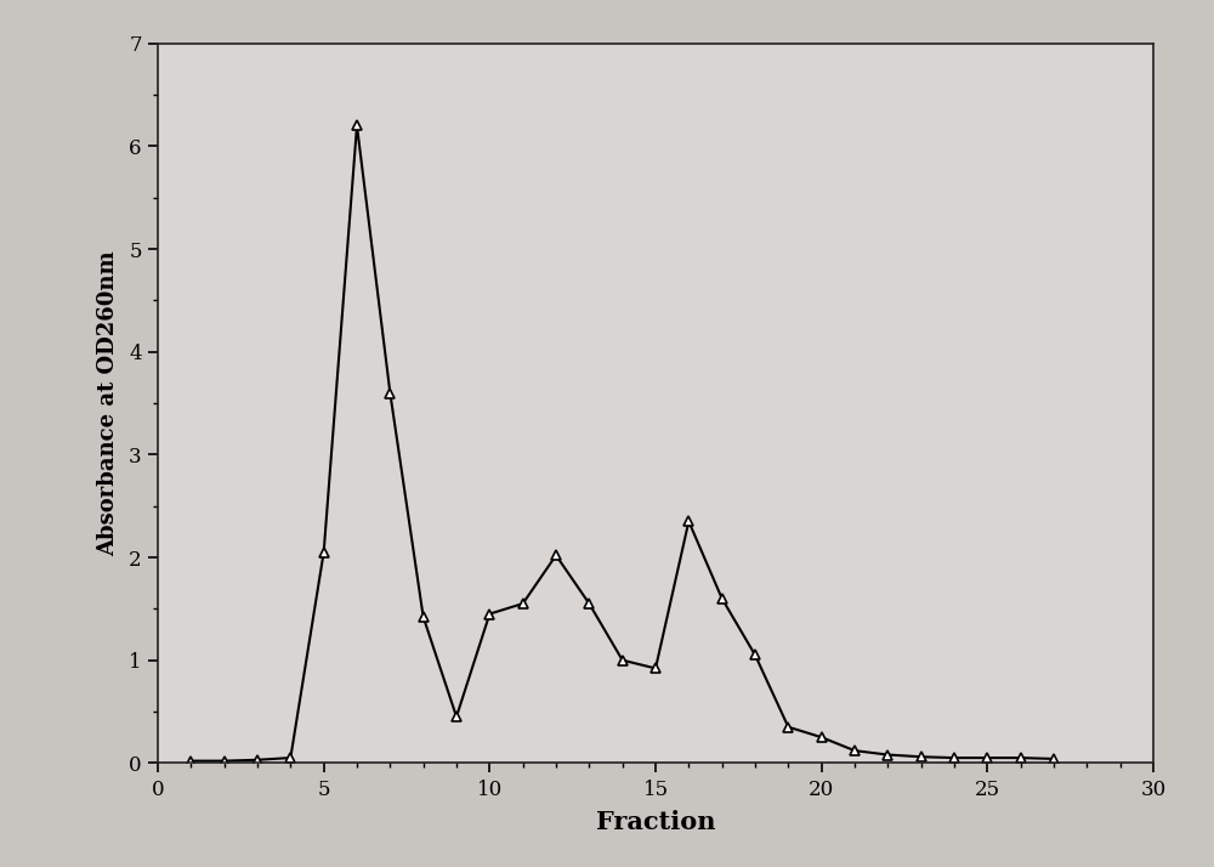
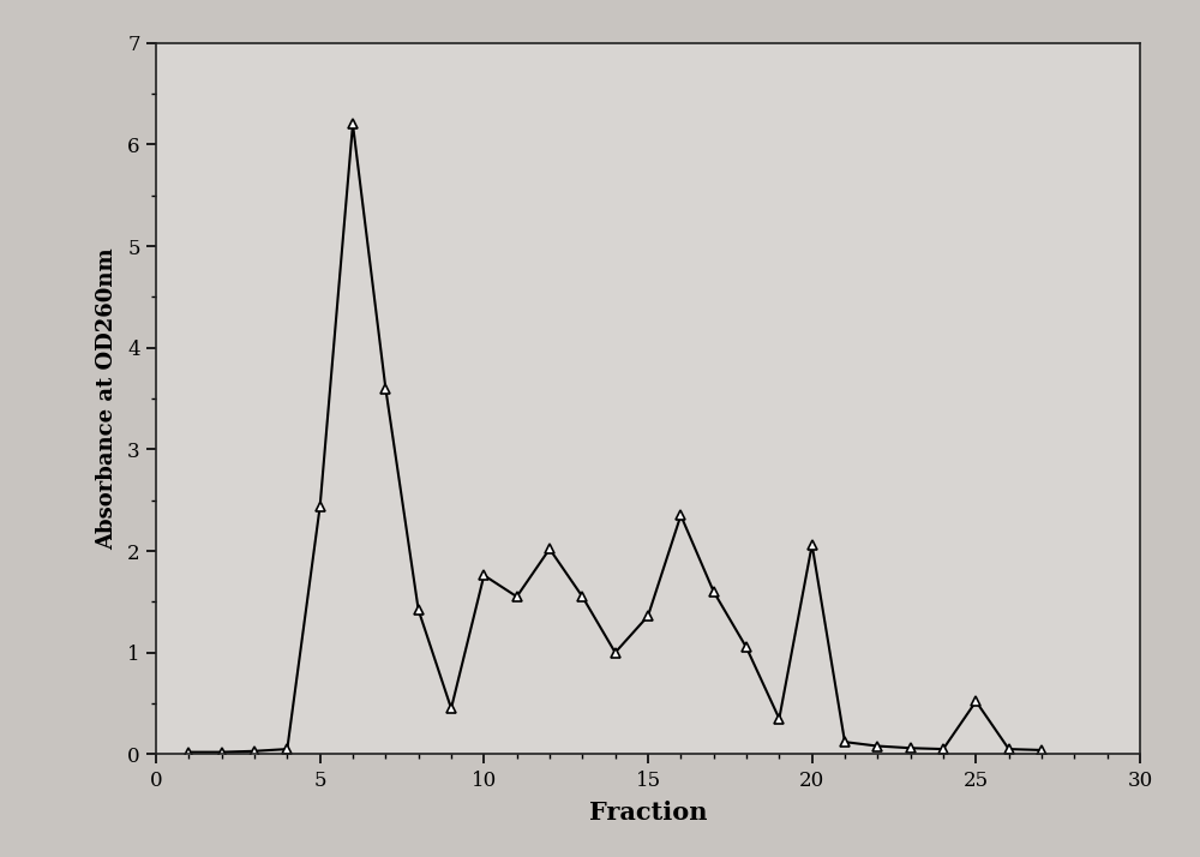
5: 2.05 -> 2.44
10: 1.45 -> 1.76
15: 0.92 -> 1.36
20: 0.25 -> 2.06
25: 0.05 -> 0.52
